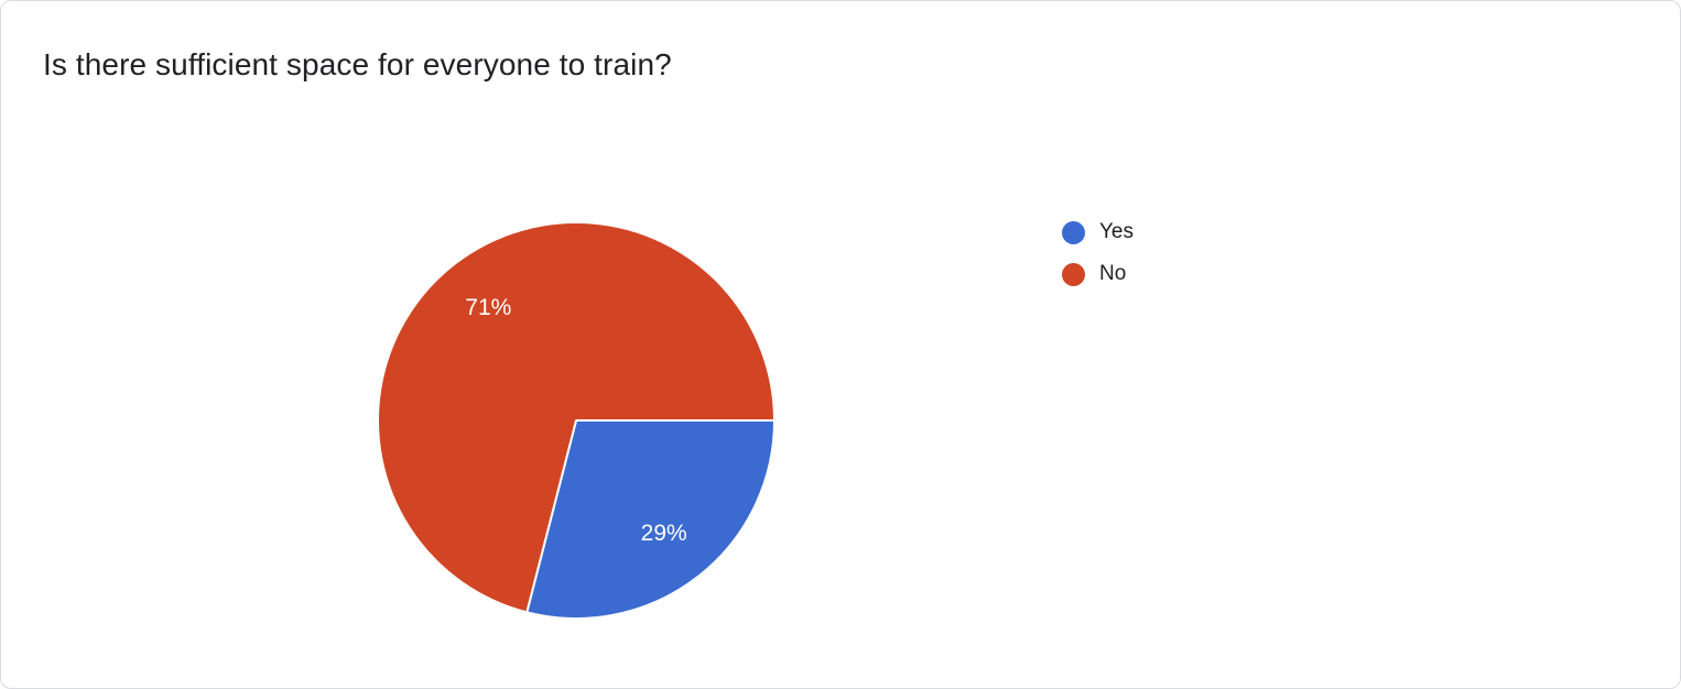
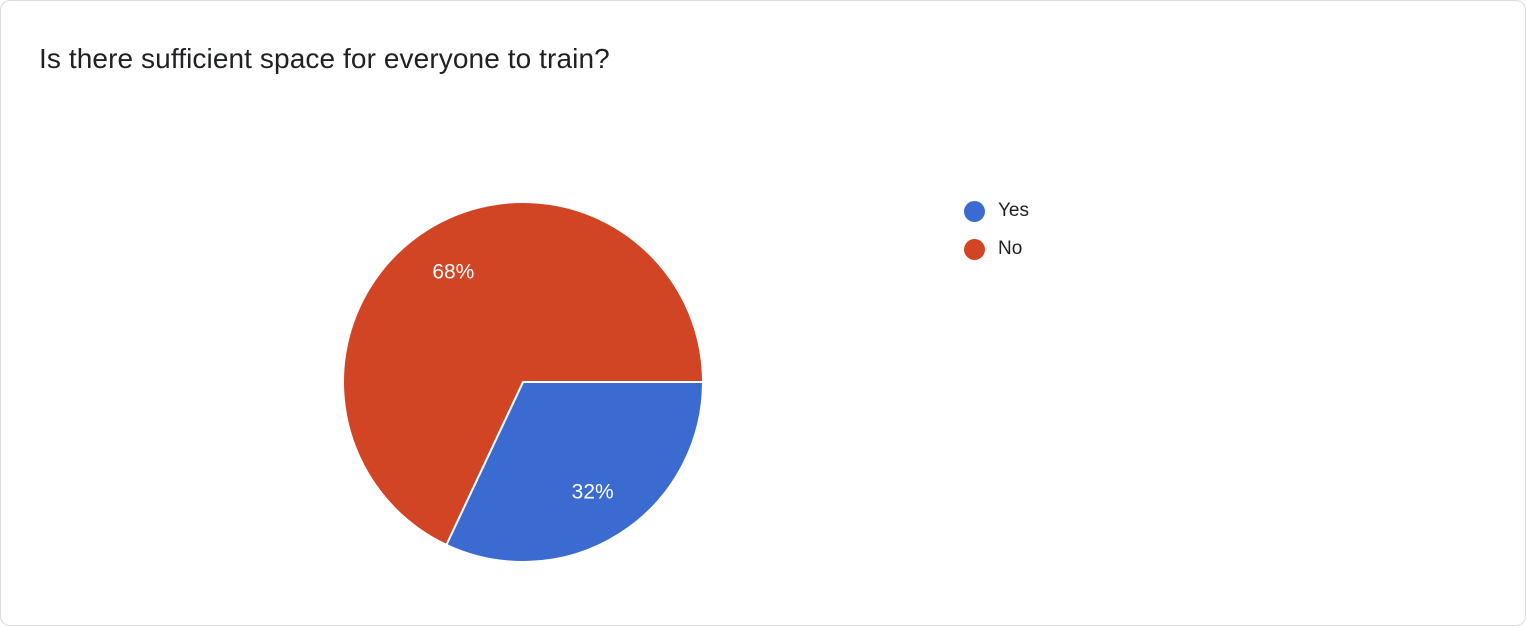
Yes: 29% -> 32%
No: 71% -> 68%
